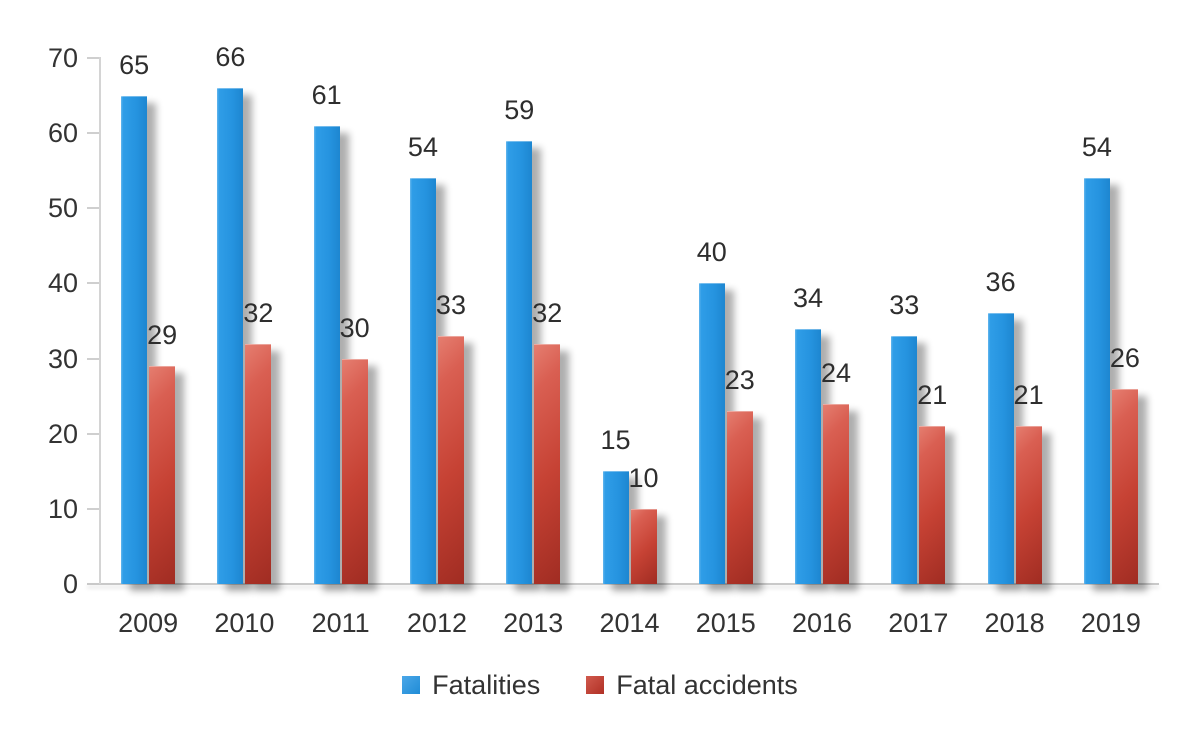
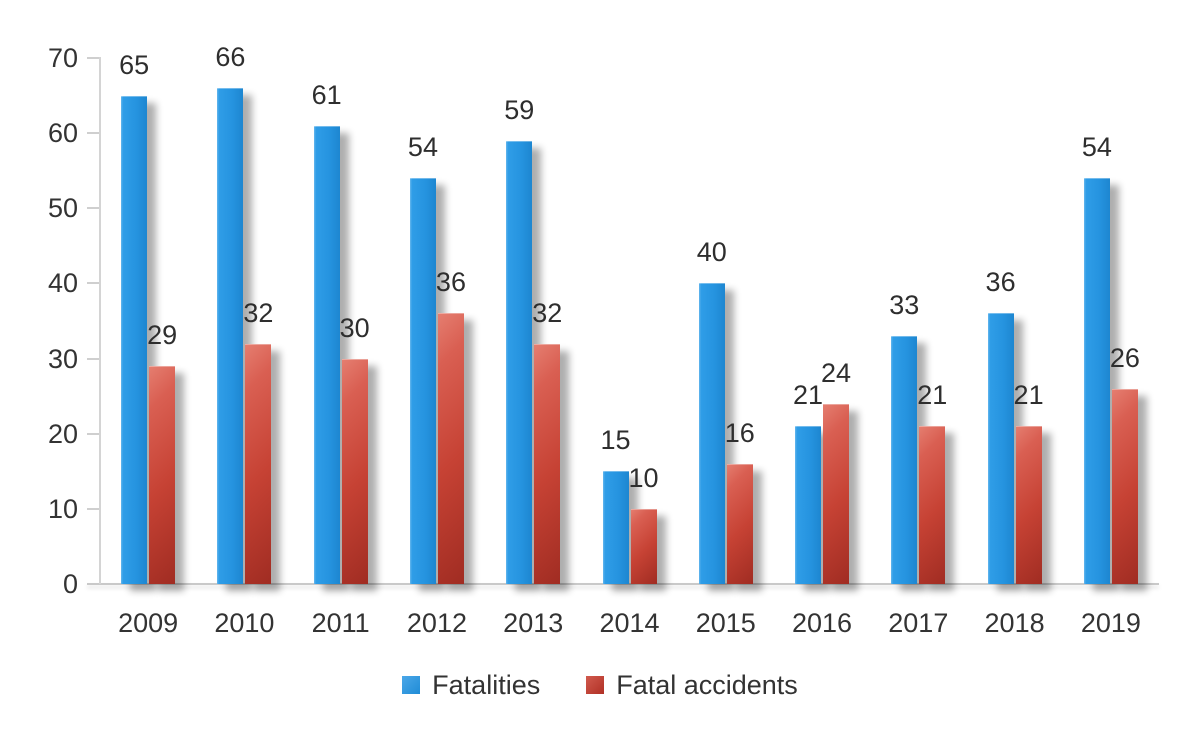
Fatal accidents/2012: 33 -> 36
Fatal accidents/2015: 23 -> 16
Fatalities/2016: 34 -> 21
